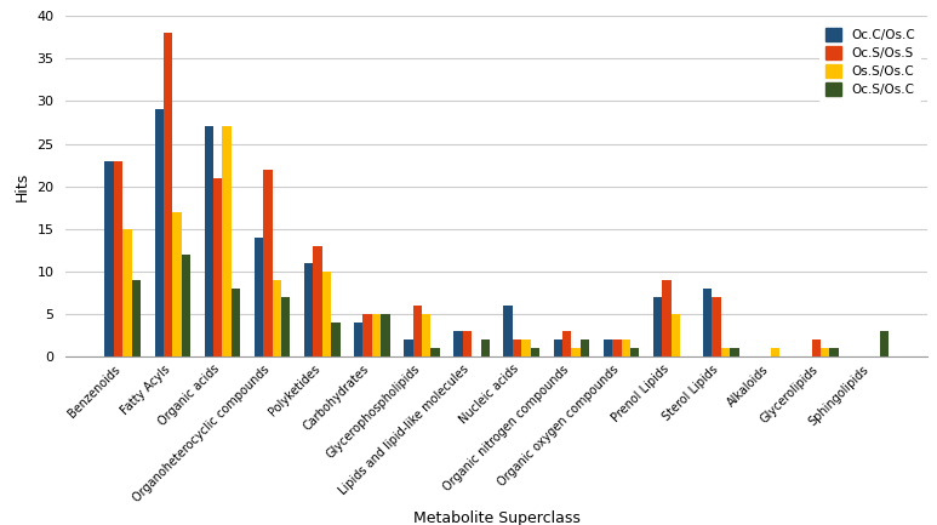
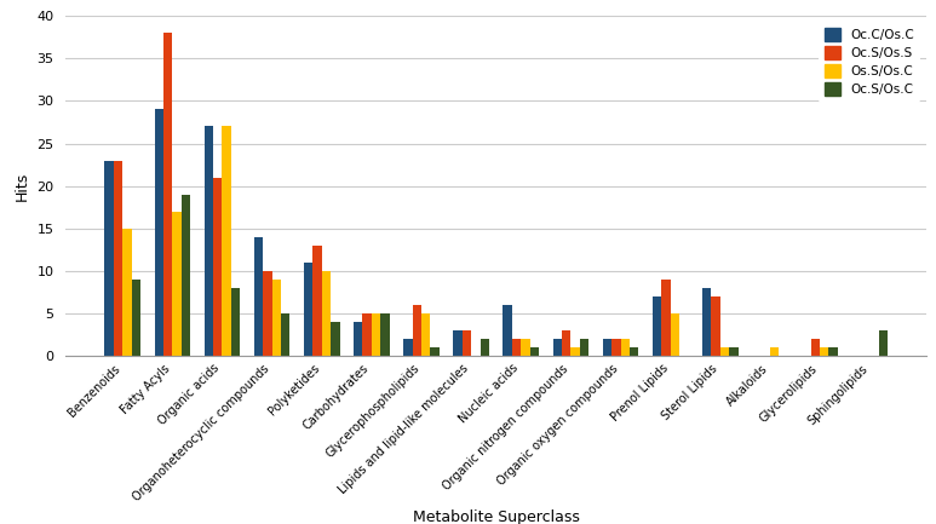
Oc.S/Os.C/Fatty Acyls: 12 -> 19
Oc.S/Os.S/Organoheterocyclic compounds: 22 -> 10
Oc.S/Os.C/Organoheterocyclic compounds: 7 -> 5
